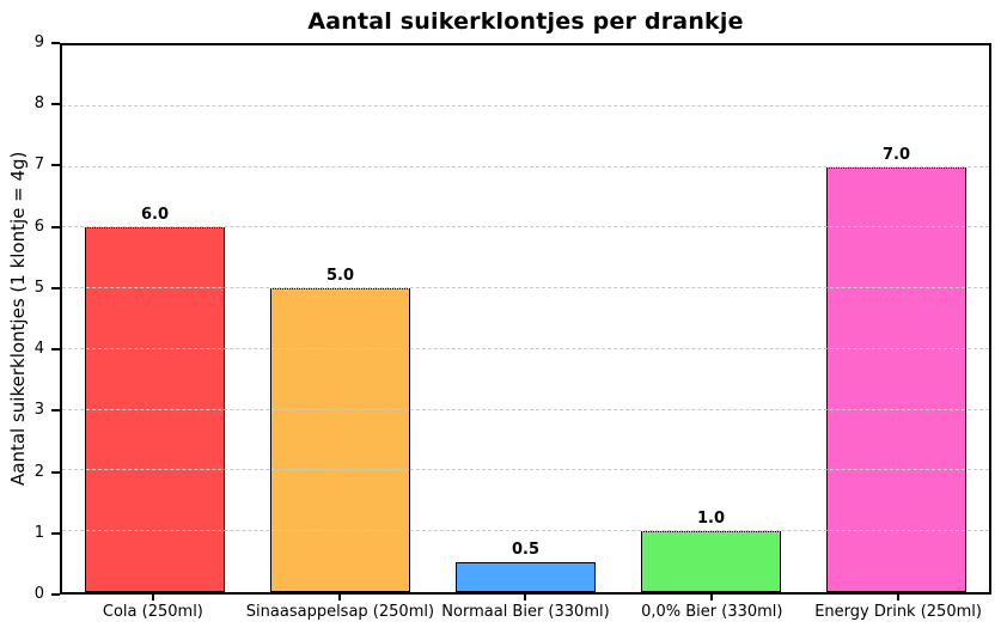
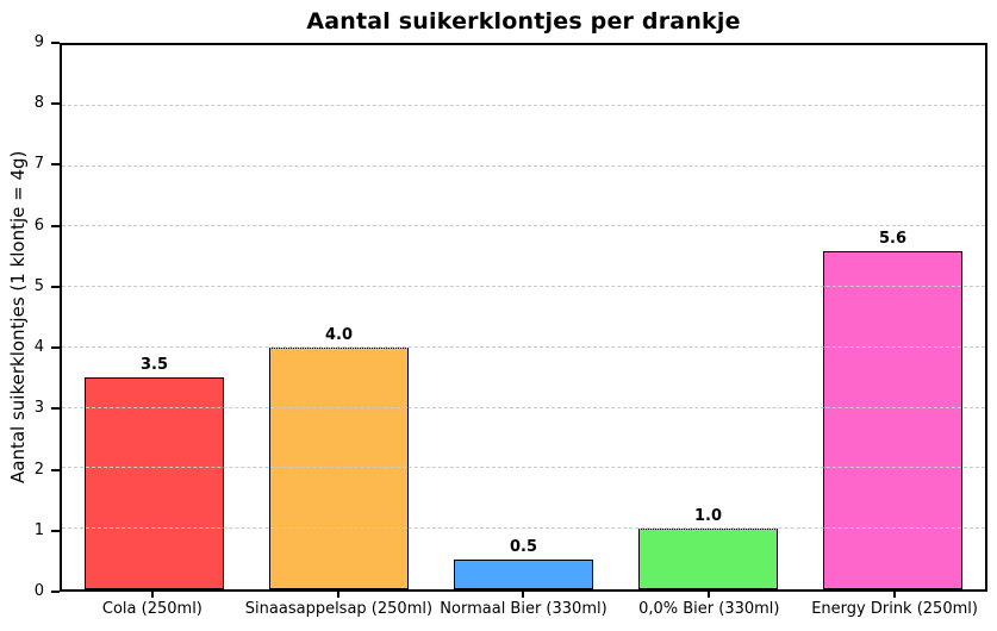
Cola (250ml): 6.0 -> 3.5
Sinaasappelsap (250ml): 5.0 -> 4.0
Energy Drink (250ml): 7.0 -> 5.6
